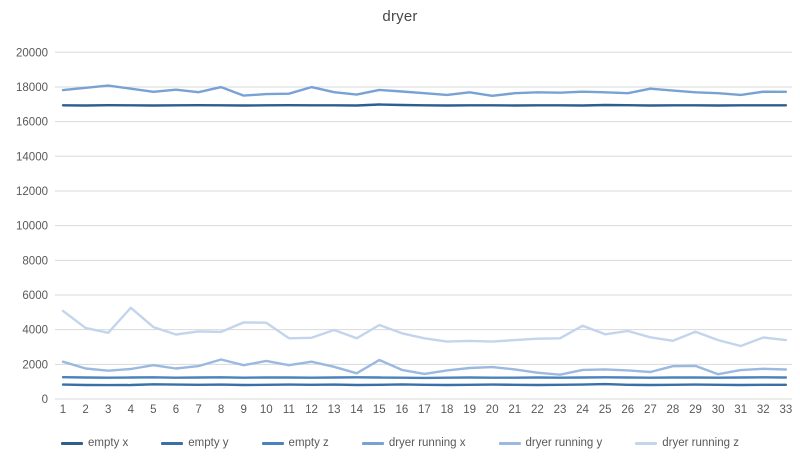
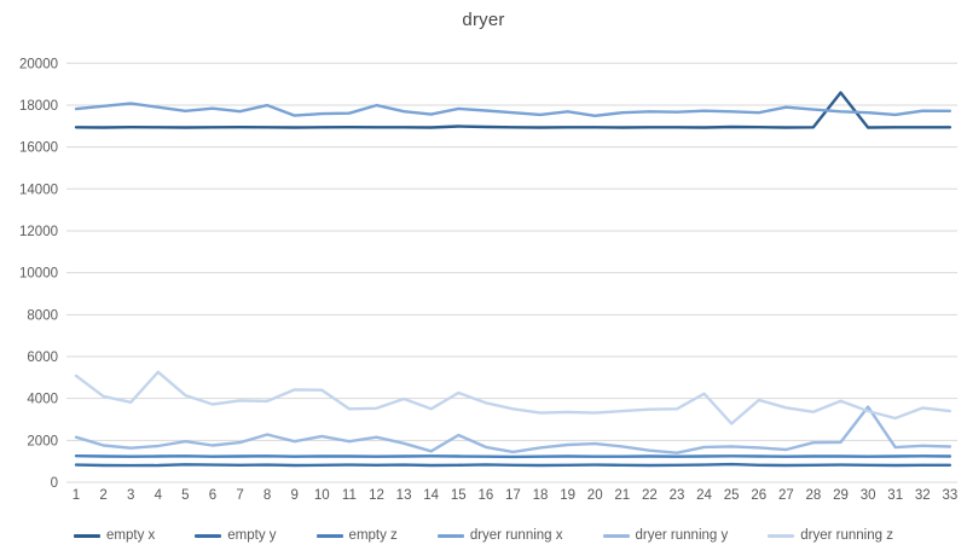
dryer running z/25: 3700 -> 2800
empty x/29: 16900 -> 18600
dryer running y/30: 1400 -> 3600
